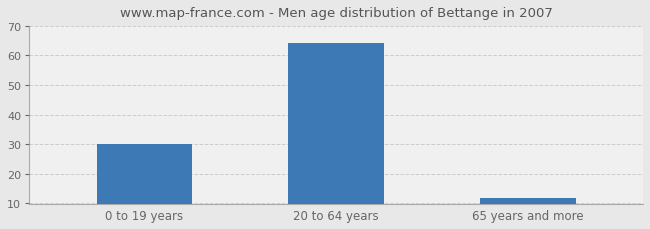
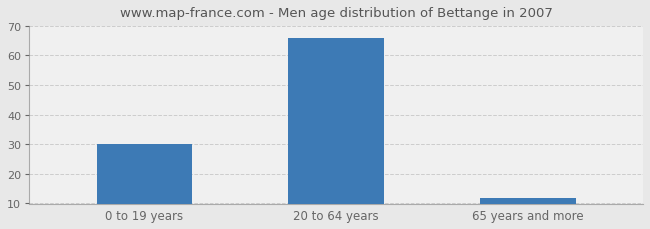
20 to 64 years: 64 -> 66
